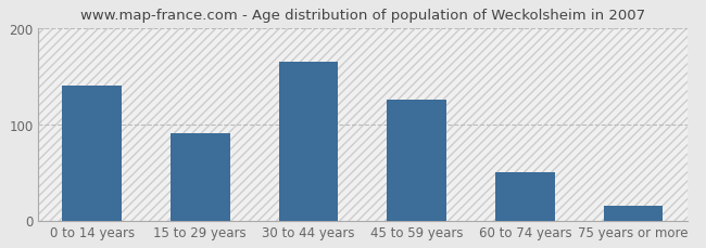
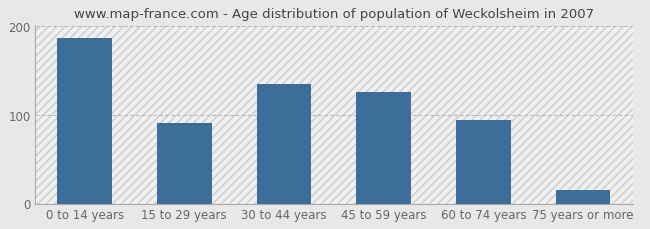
0 to 14 years: 140 -> 186
30 to 44 years: 165 -> 134
60 to 74 years: 50 -> 94
